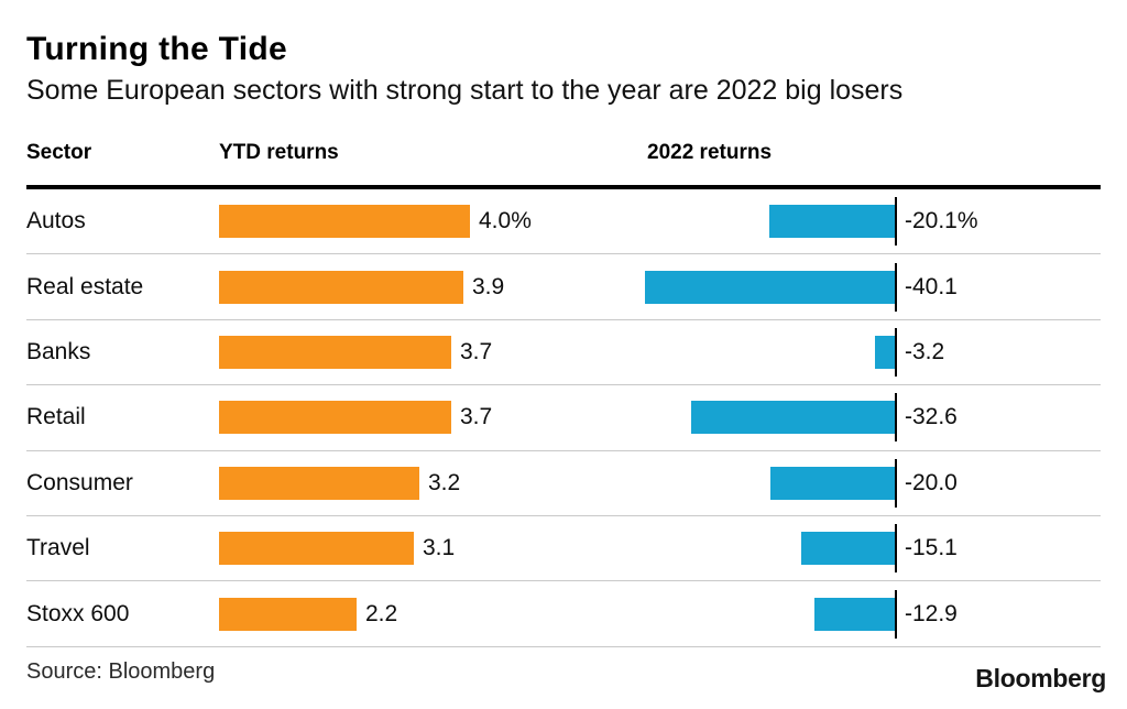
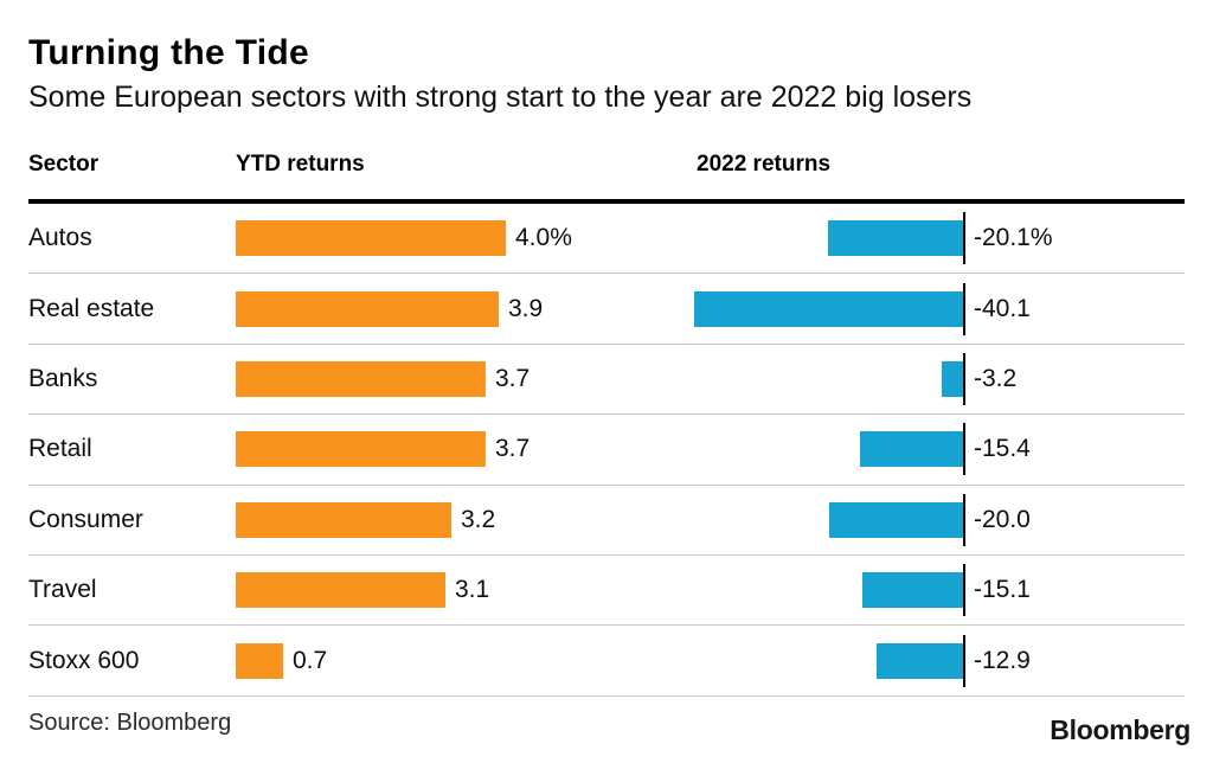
2022 returns/Retail: -32.6 -> -15.4
YTD returns/Stoxx 600: 2.2 -> 0.7
